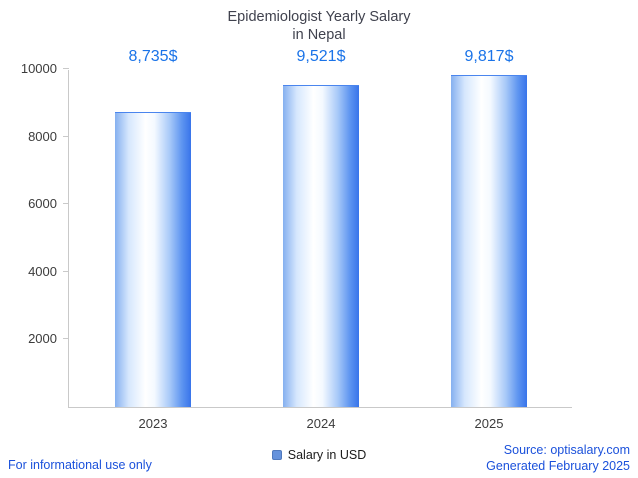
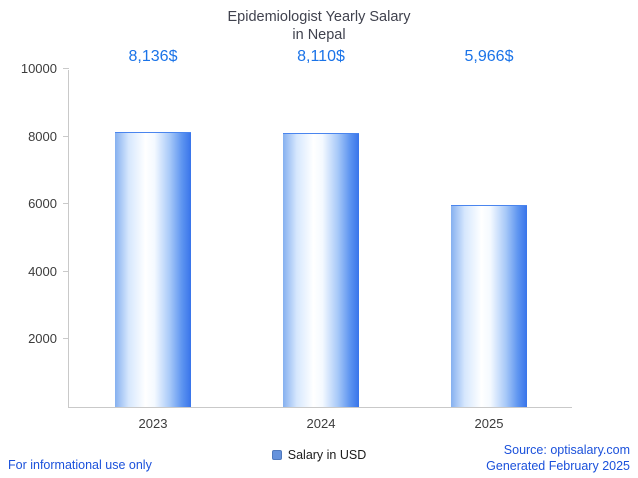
2023: 8,735 -> 8,136
2024: 9,521 -> 8,110
2025: 9,817 -> 5,966
